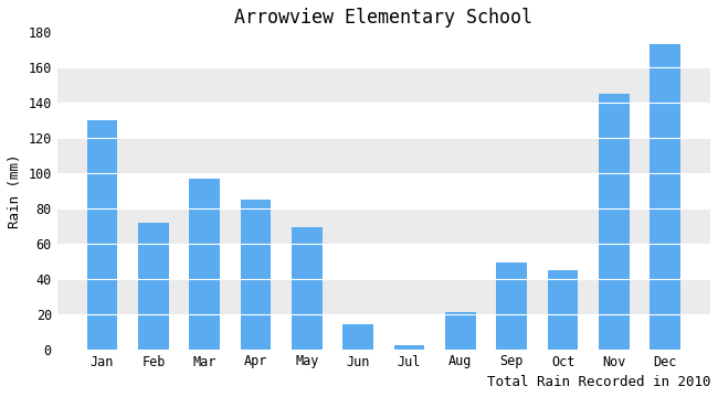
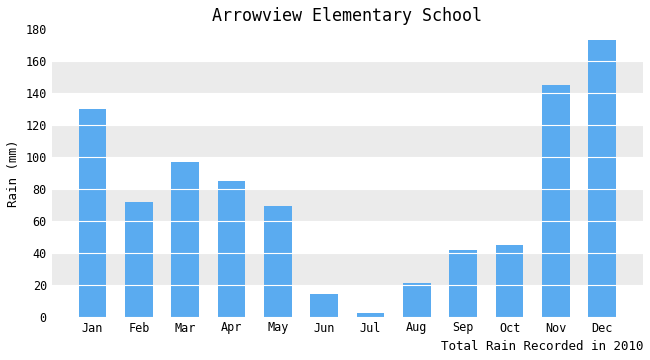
Sep: 49 -> 42
